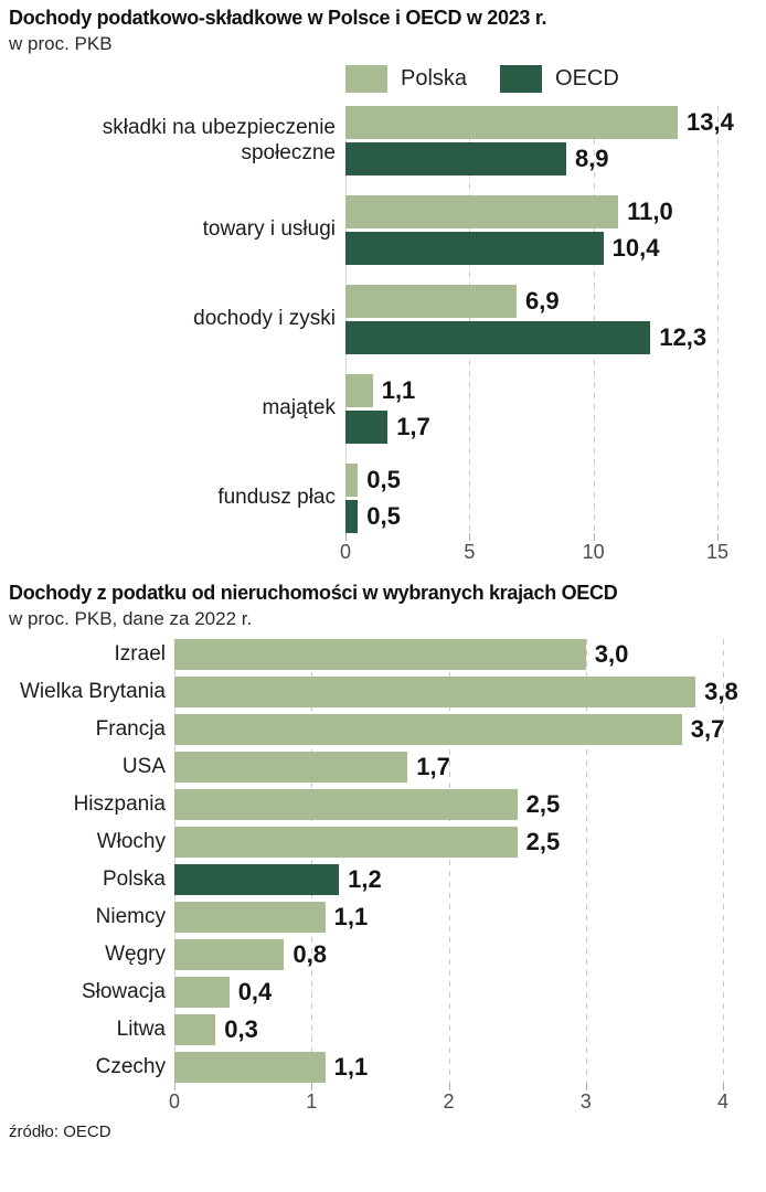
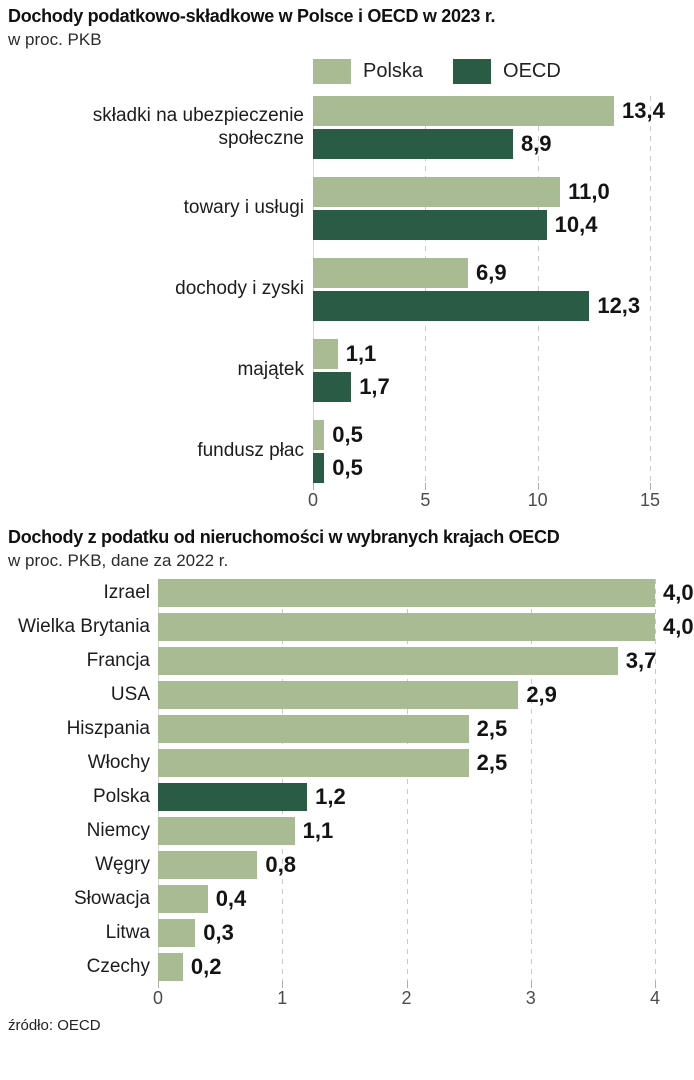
Dochody z podatku od nieruchomości w wybranych krajach OECD/Izrael: 3,0 -> 4,0
Dochody z podatku od nieruchomości w wybranych krajach OECD/Wielka Brytania: 3,8 -> 4,0
Dochody z podatku od nieruchomości w wybranych krajach OECD/USA: 1,7 -> 2,9
Dochody z podatku od nieruchomości w wybranych krajach OECD/Czechy: 1,1 -> 0,2
